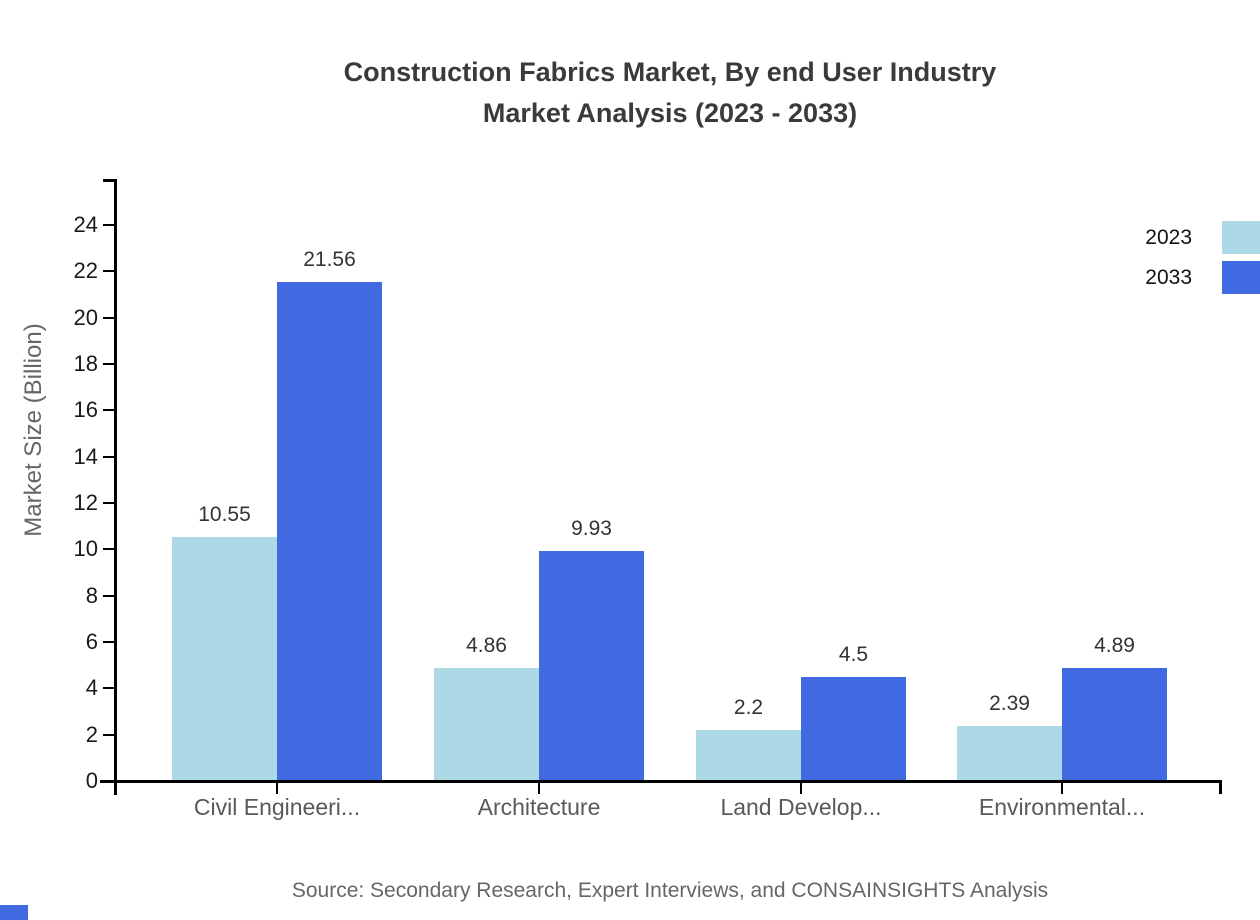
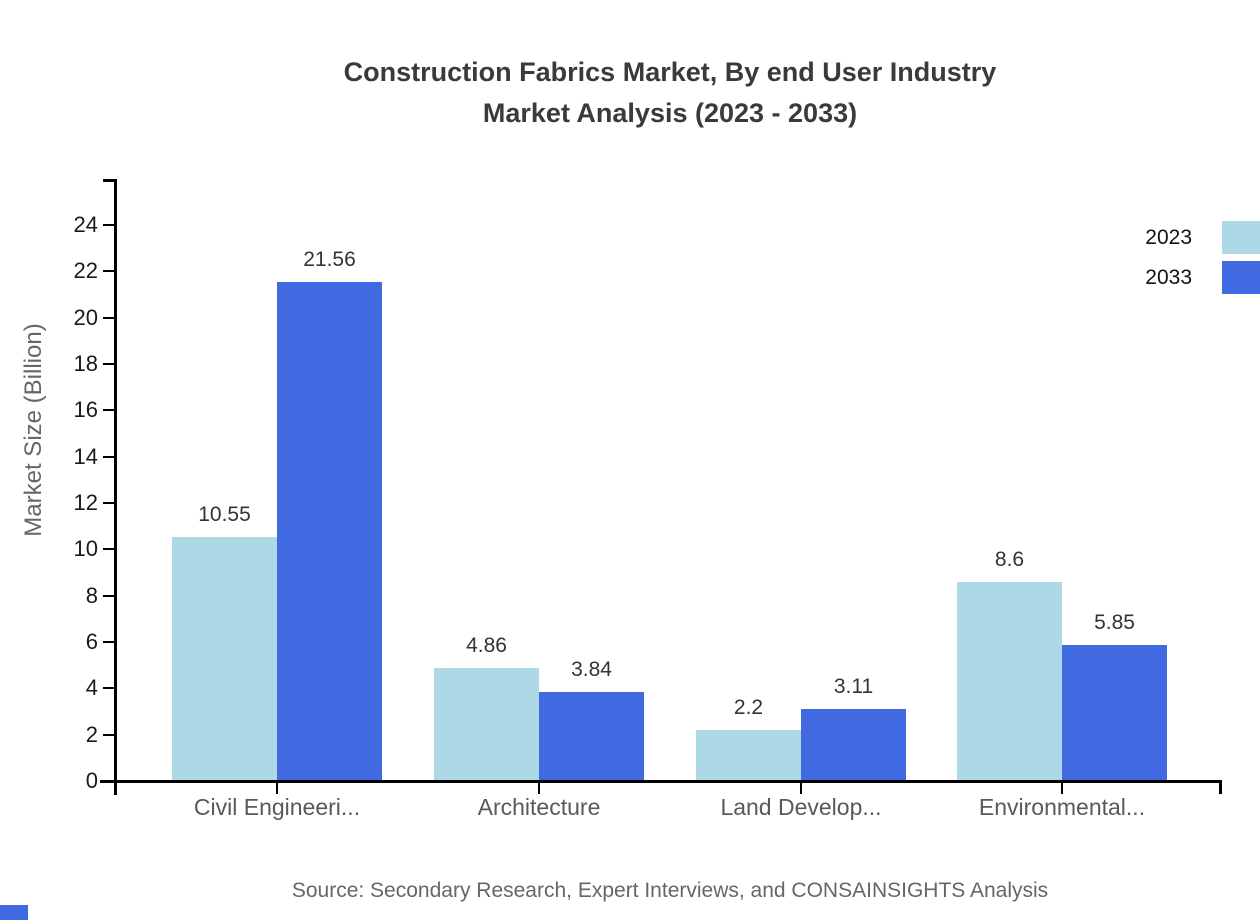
2033/Architecture: 9.93 -> 3.84
2033/Land Develop...: 4.5 -> 3.11
2023/Environmental...: 2.39 -> 8.6
2033/Environmental...: 4.89 -> 5.85
